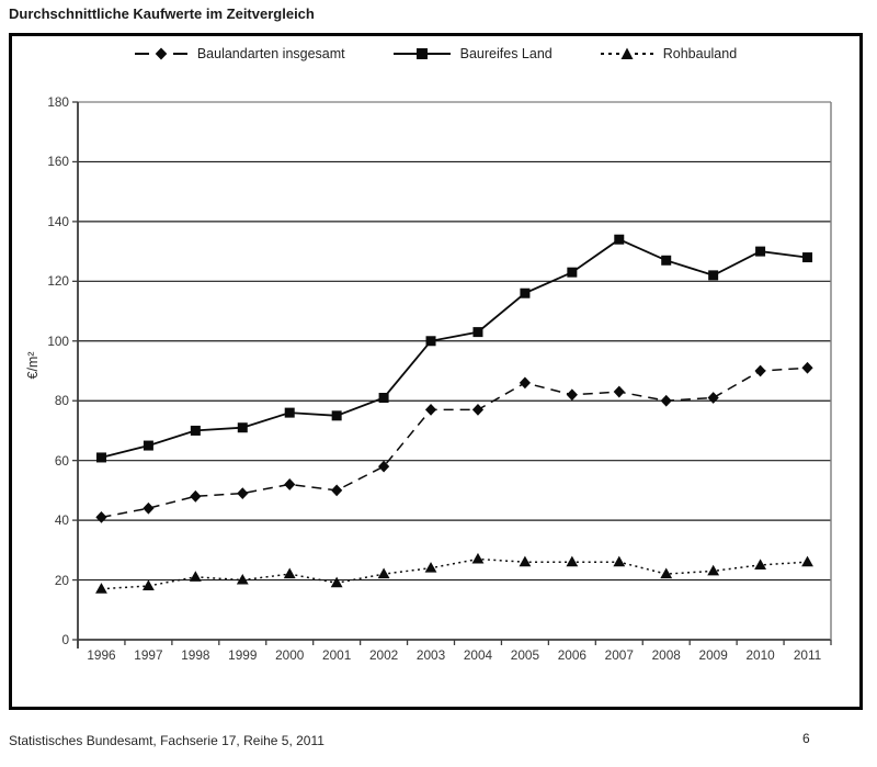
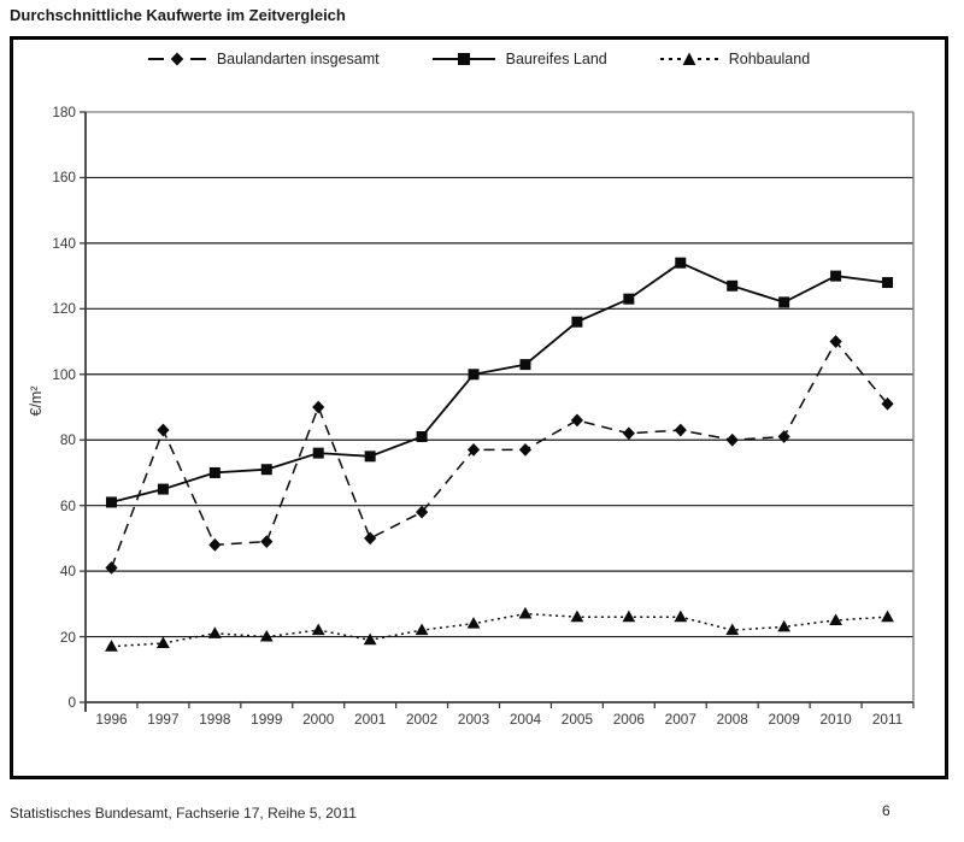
Baulandarten insgesamt/1997: 44 -> 83
Baulandarten insgesamt/2000: 52 -> 90
Baulandarten insgesamt/2010: 90 -> 110
